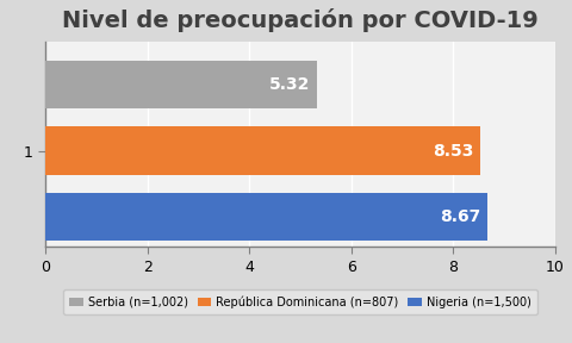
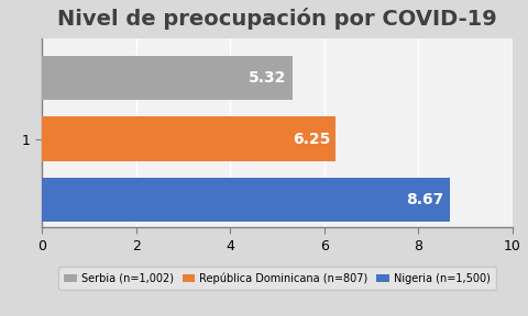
1: 8.53 -> 6.25
